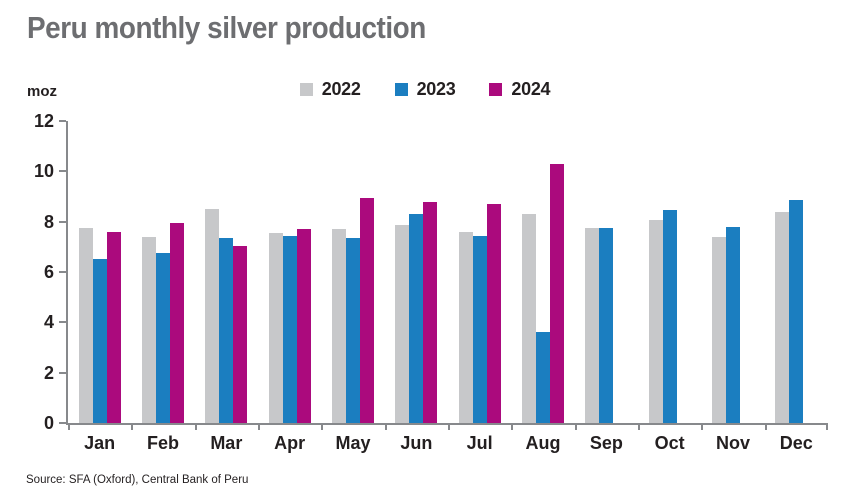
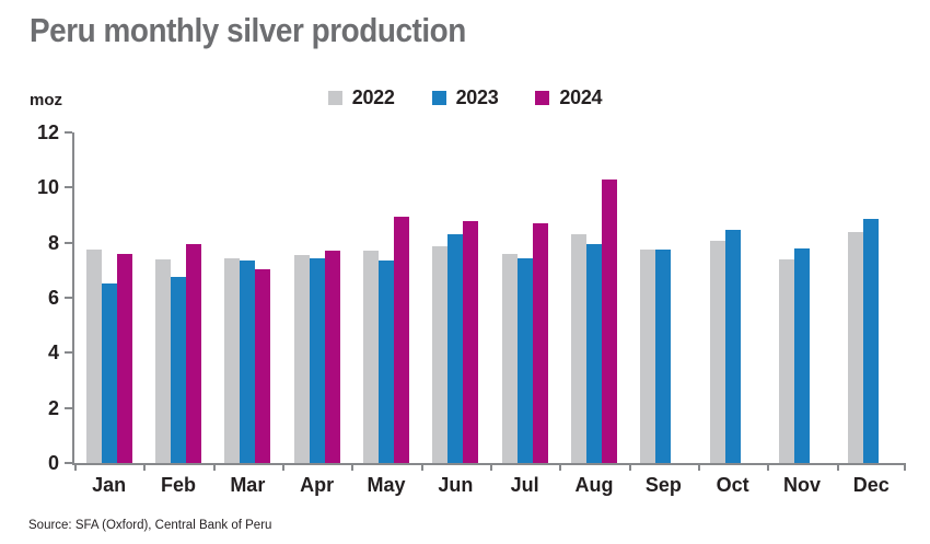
2022/Mar: 8.5 -> 7.5
2023/Aug: 3.6 -> 8.0
